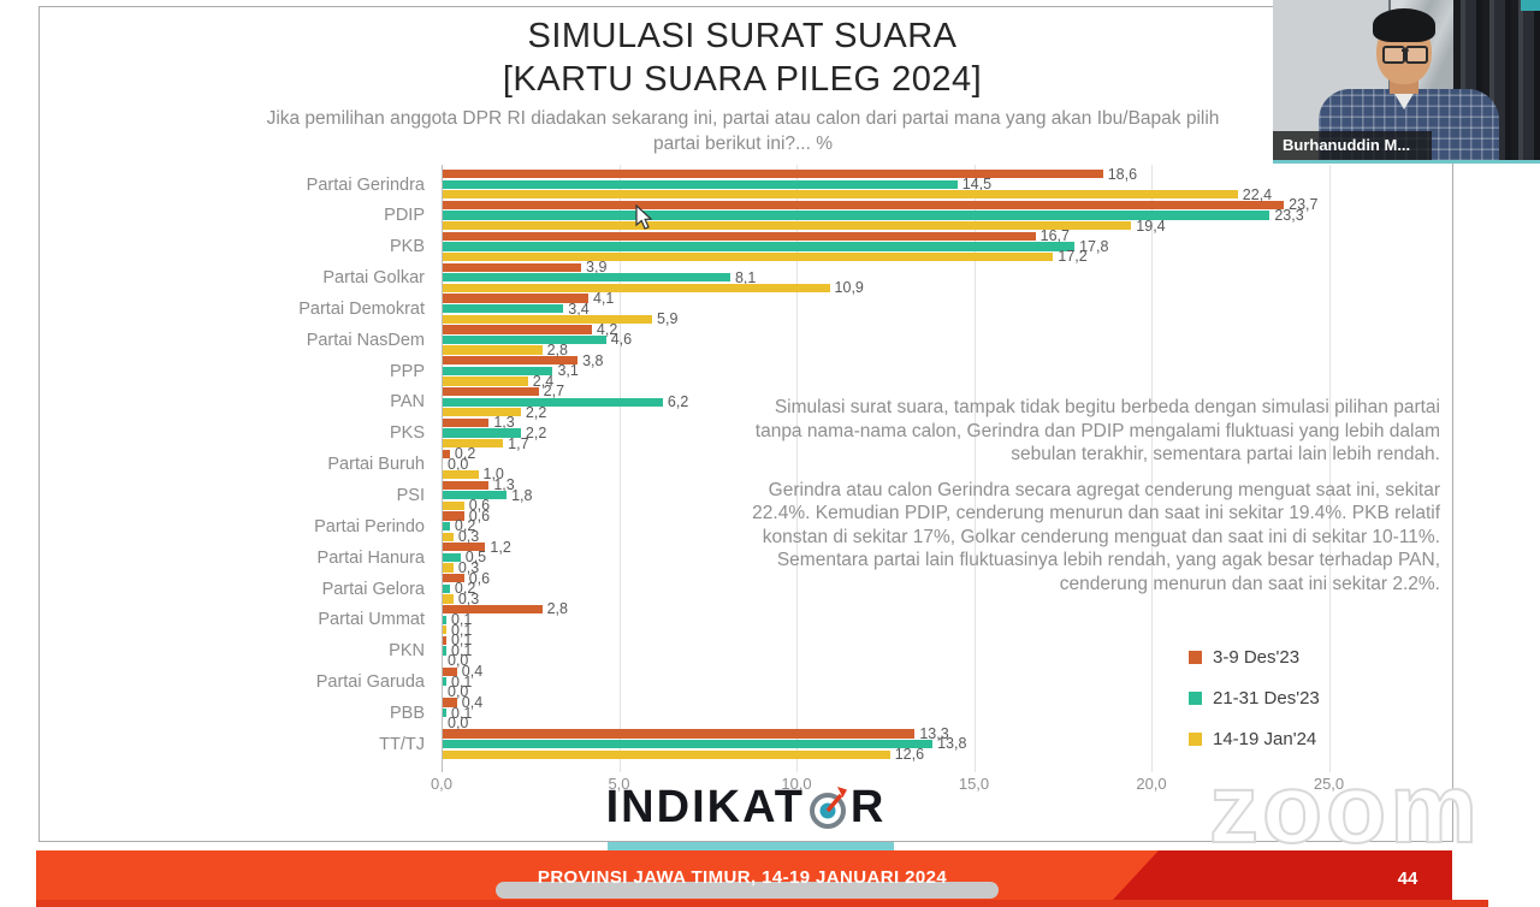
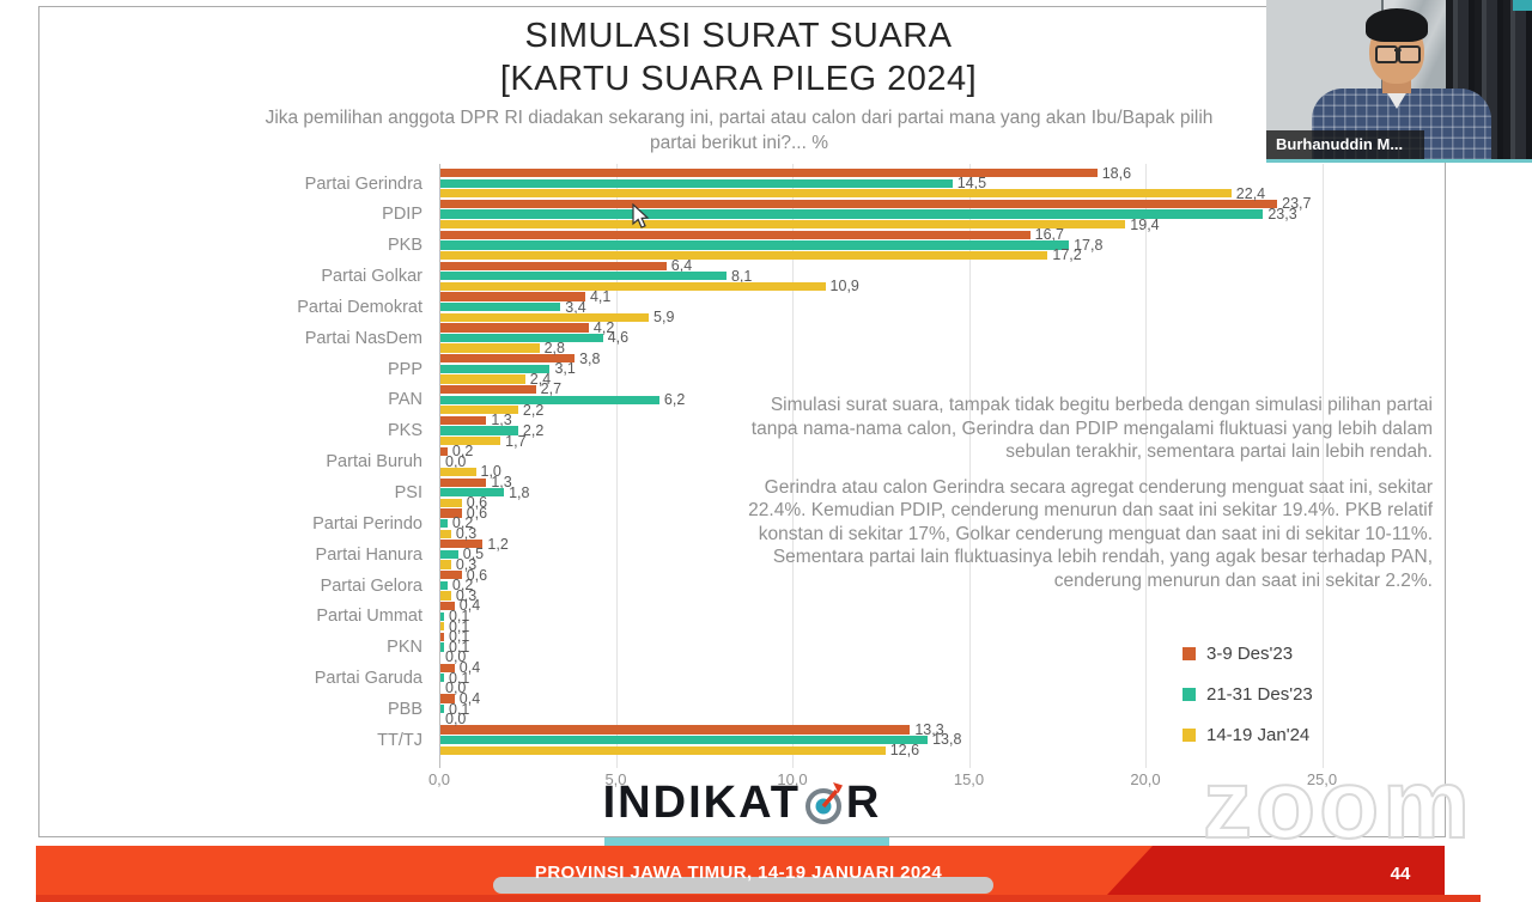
3-9 Des'23/Partai Golkar: 3,9 -> 6,4
3-9 Des'23/Partai Ummat: 2,8 -> 0,4
